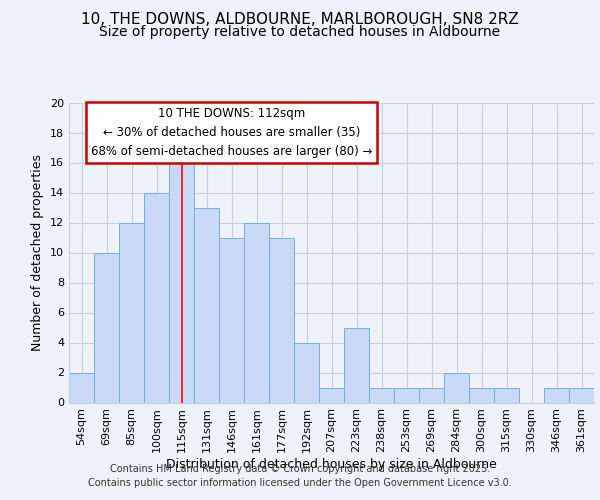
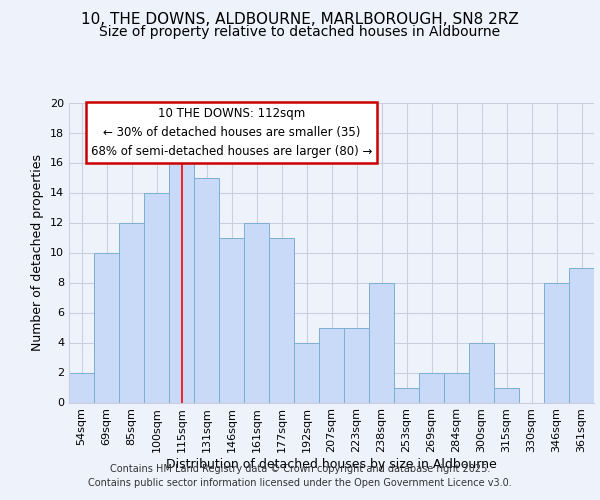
131sqm: 13 -> 15
207sqm: 1 -> 5
238sqm: 1 -> 8
269sqm: 1 -> 2
300sqm: 1 -> 4
346sqm: 1 -> 8
361sqm: 1 -> 9
